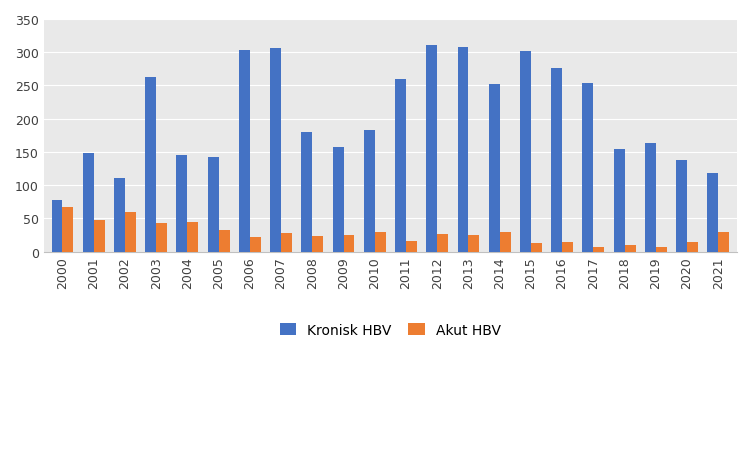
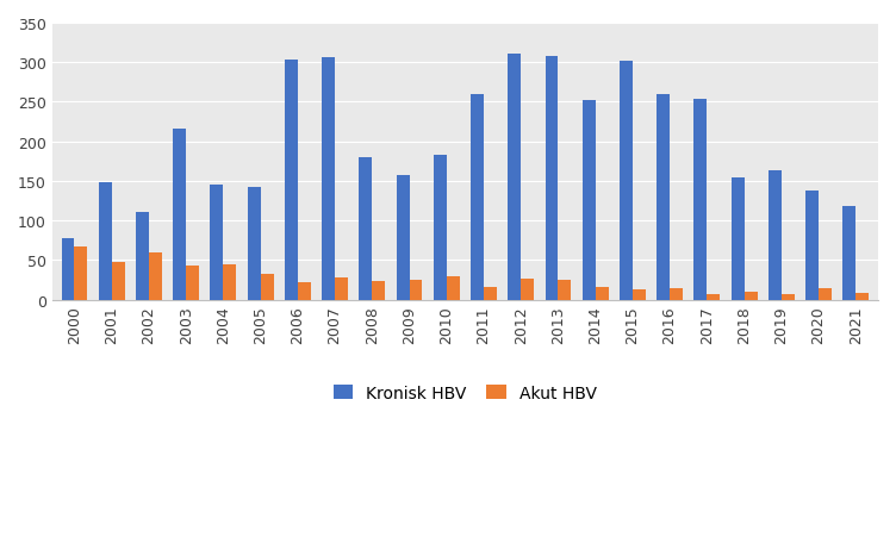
Kronisk HBV/2003: 262 -> 216
Akut HBV/2014: 30 -> 16
Kronisk HBV/2016: 276 -> 260
Akut HBV/2021: 30 -> 8
